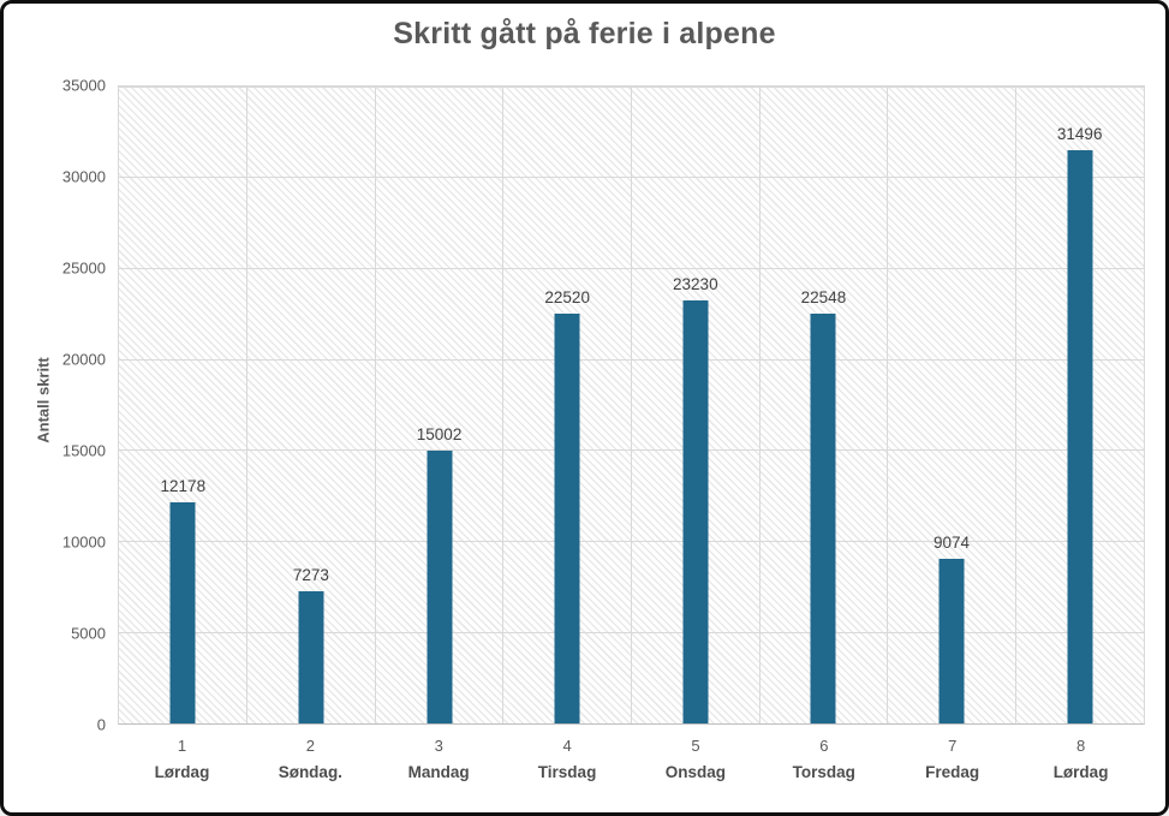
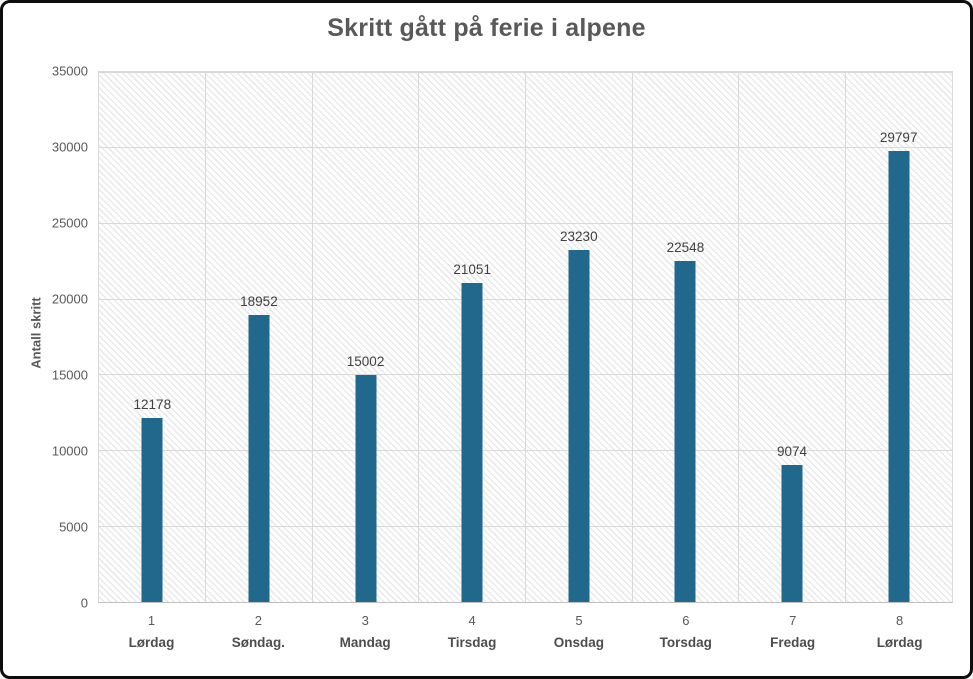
2: 7273 -> 18952
4: 22520 -> 21051
8: 31496 -> 29797
